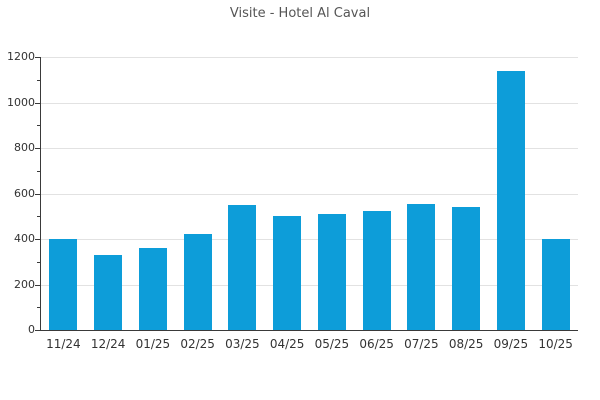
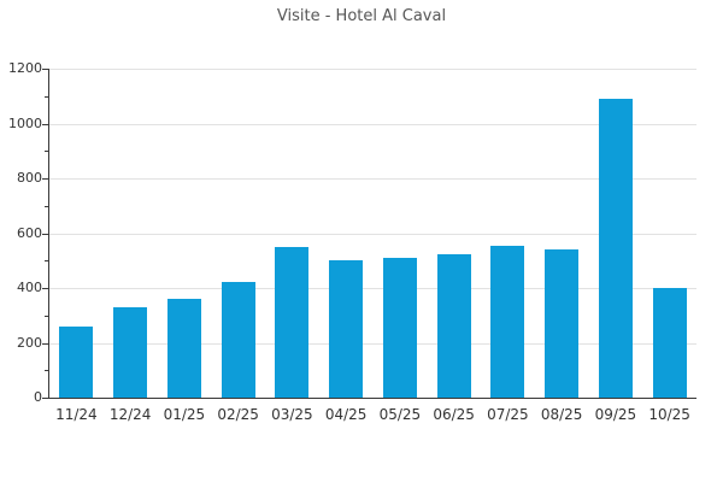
11/24: 400 -> 260
09/25: 1140 -> 1090
